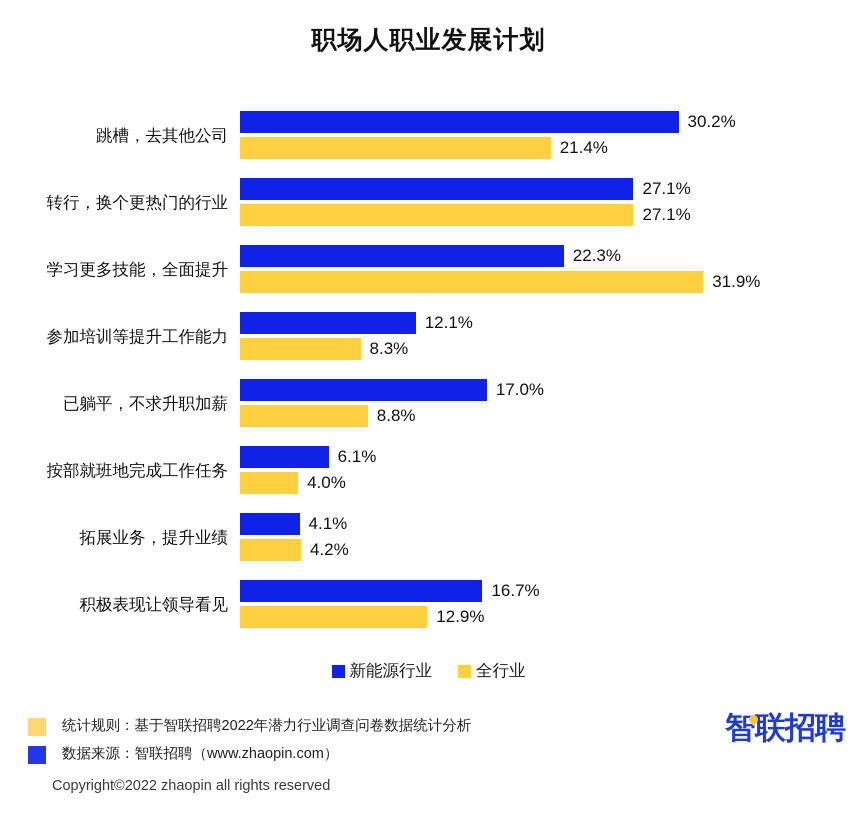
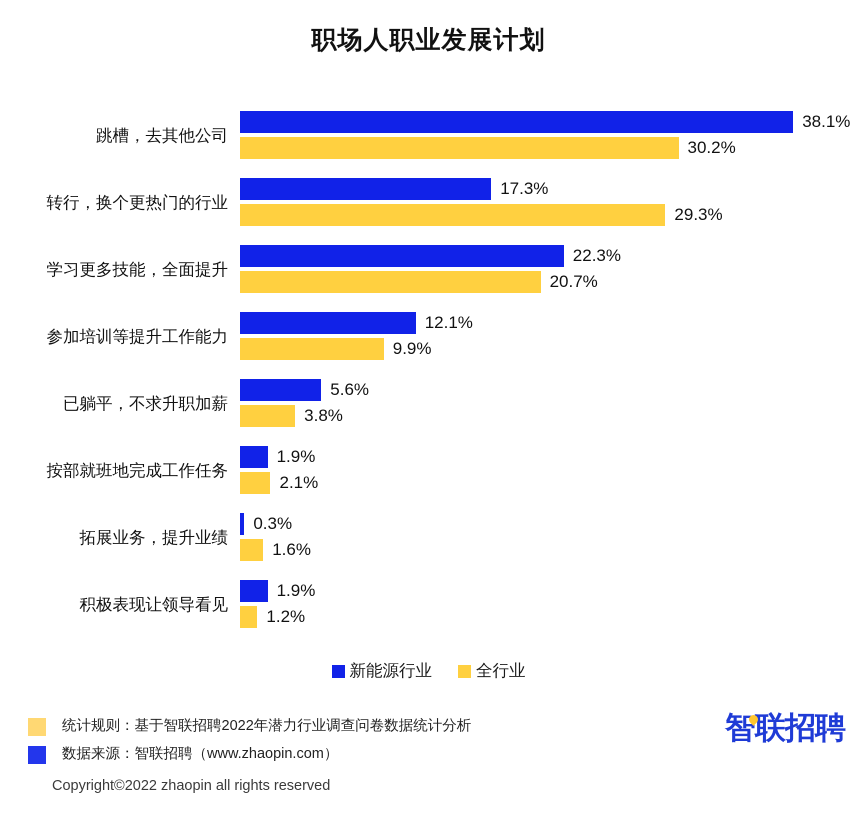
新能源行业/跳槽，去其他公司: 30.2% -> 38.1%
全行业/跳槽，去其他公司: 21.4% -> 30.2%
新能源行业/转行，换个更热门的行业: 27.1% -> 17.3%
全行业/转行，换个更热门的行业: 27.1% -> 29.3%
全行业/学习更多技能，全面提升: 31.9% -> 20.7%
全行业/参加培训等提升工作能力: 8.3% -> 9.9%
新能源行业/已躺平，不求升职加薪: 17.0% -> 5.6%
全行业/已躺平，不求升职加薪: 8.8% -> 3.8%
新能源行业/按部就班地完成工作任务: 6.1% -> 1.9%
全行业/按部就班地完成工作任务: 4.0% -> 2.1%
新能源行业/拓展业务，提升业绩: 4.1% -> 0.3%
全行业/拓展业务，提升业绩: 4.2% -> 1.6%
新能源行业/积极表现让领导看见: 16.7% -> 1.9%
全行业/积极表现让领导看见: 12.9% -> 1.2%
